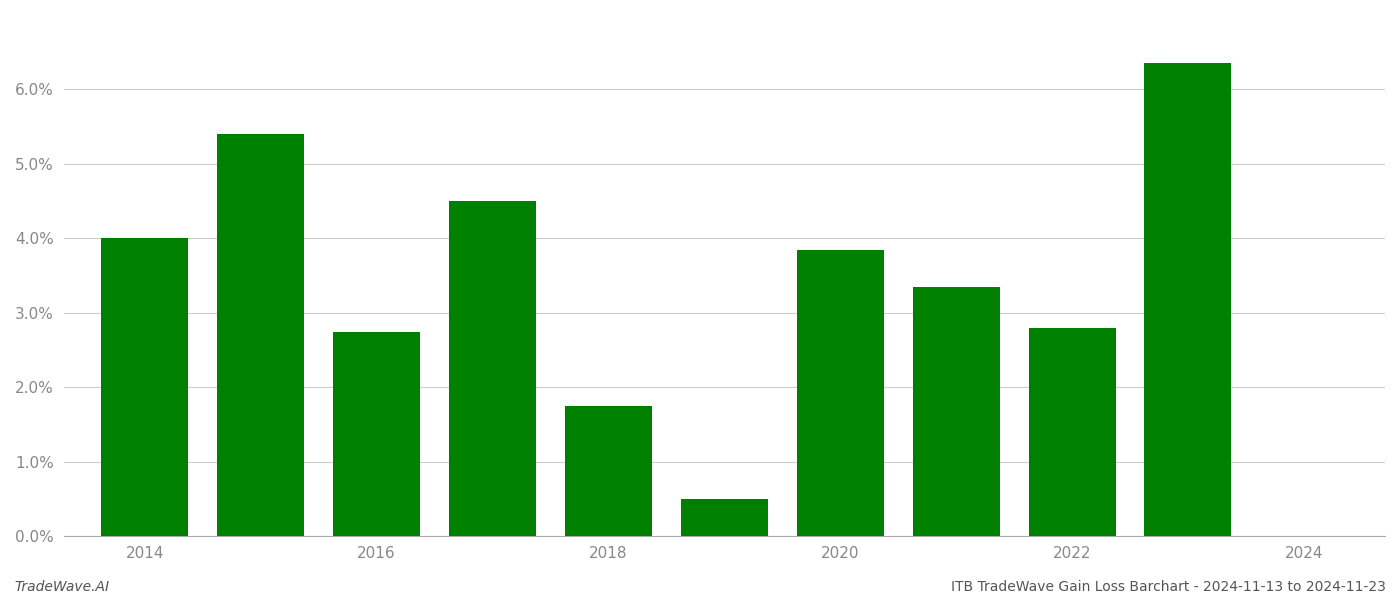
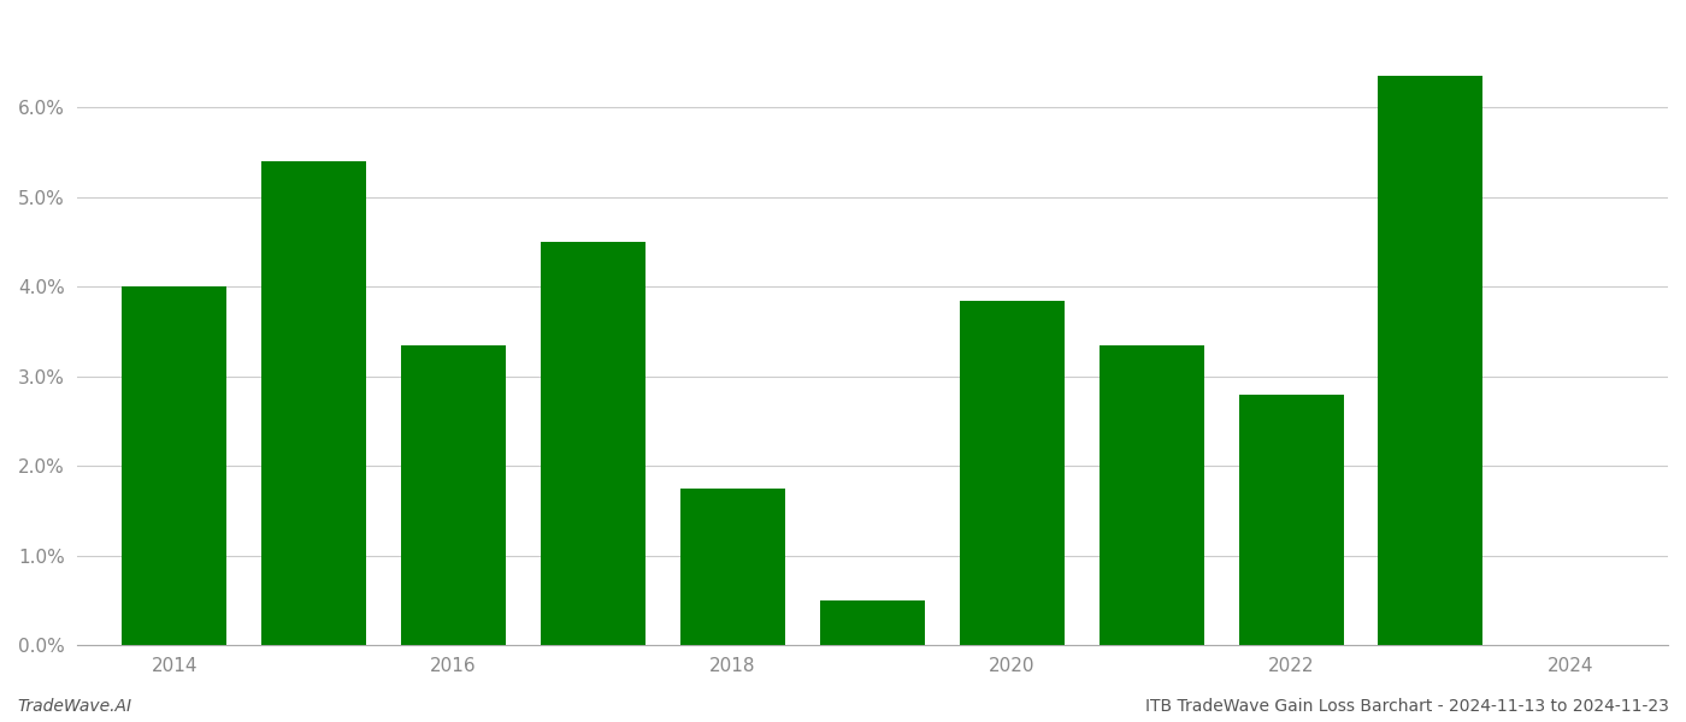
2016: 2.74% -> 3.35%
